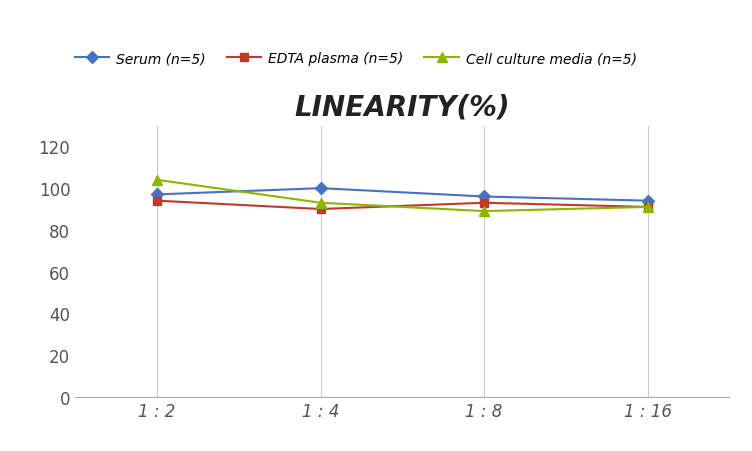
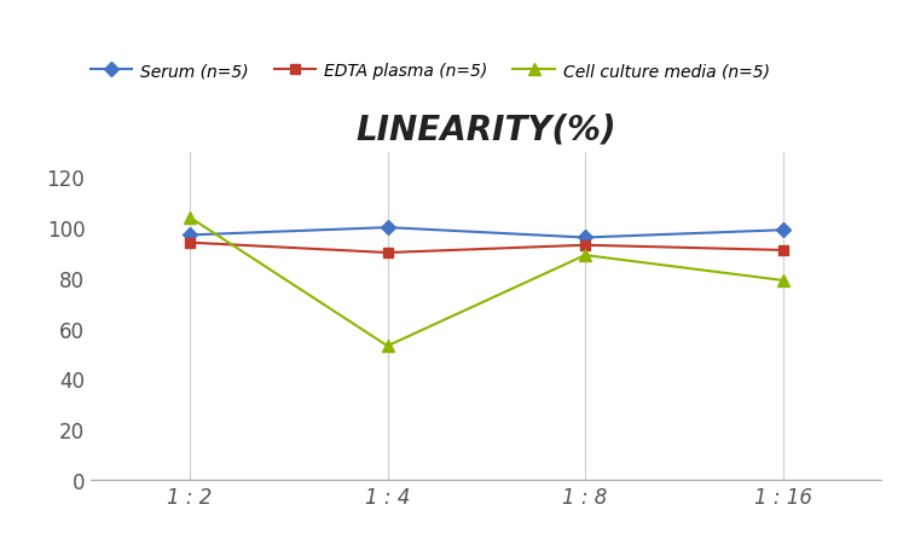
Cell culture media (n=5)/1 : 4: 93 -> 53
Serum (n=5)/1 : 16: 94 -> 99
Cell culture media (n=5)/1 : 16: 91 -> 79
